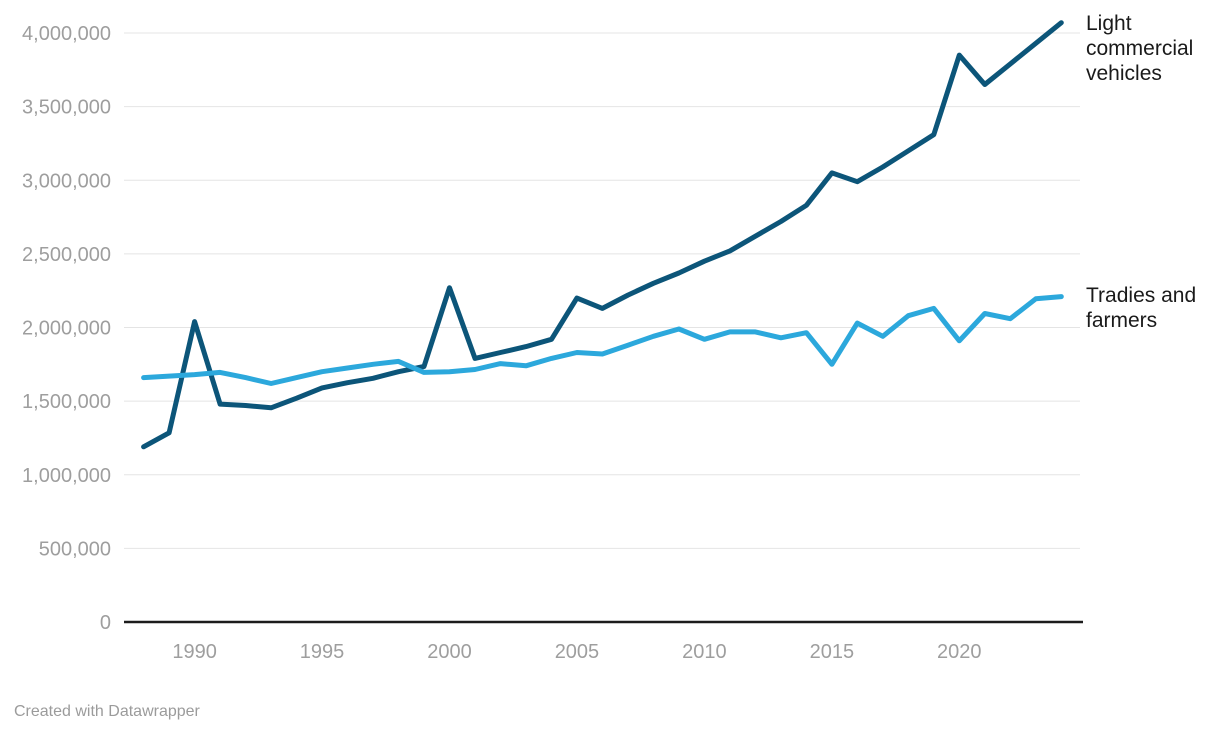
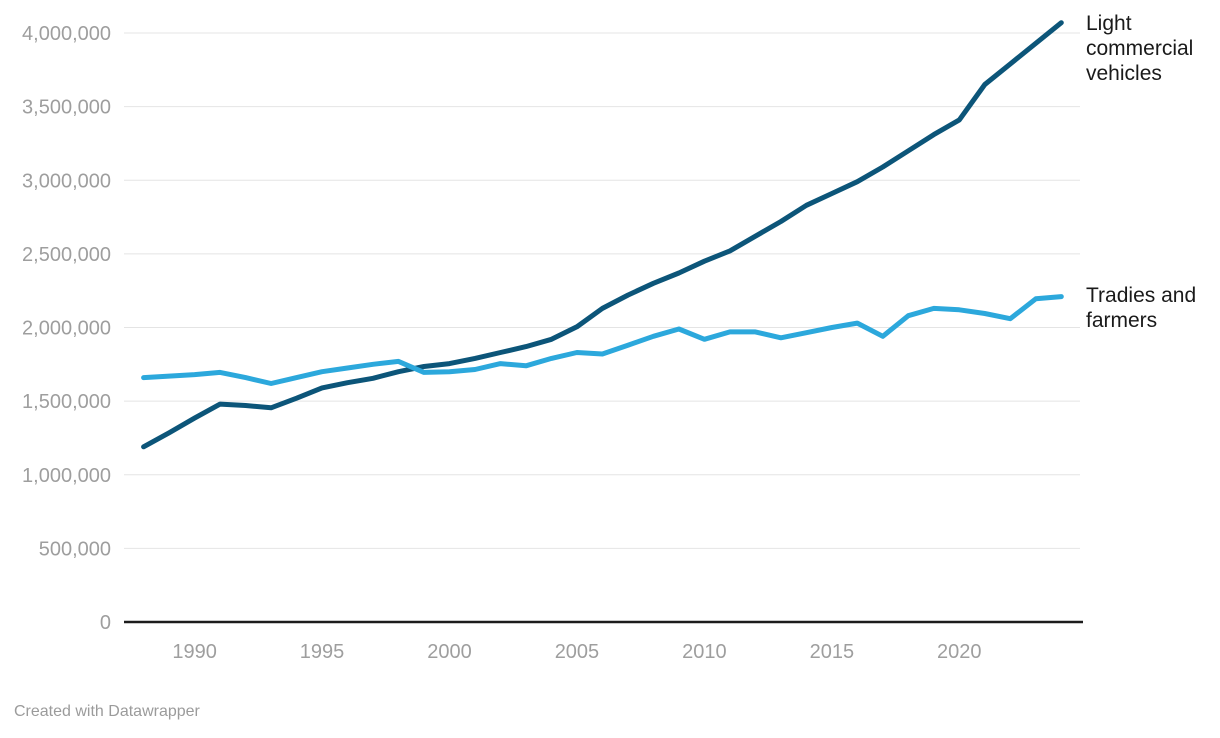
Light commercial vehicles/1990: 2040000 -> 1380000
Light commercial vehicles/2000: 2270000 -> 1760000
Light commercial vehicles/2005: 2200000 -> 2000000
Light commercial vehicles/2015: 3050000 -> 2910000
Tradies and farmers/2015: 1750000 -> 2000000
Light commercial vehicles/2020: 3850000 -> 3410000
Tradies and farmers/2020: 1910000 -> 2120000
